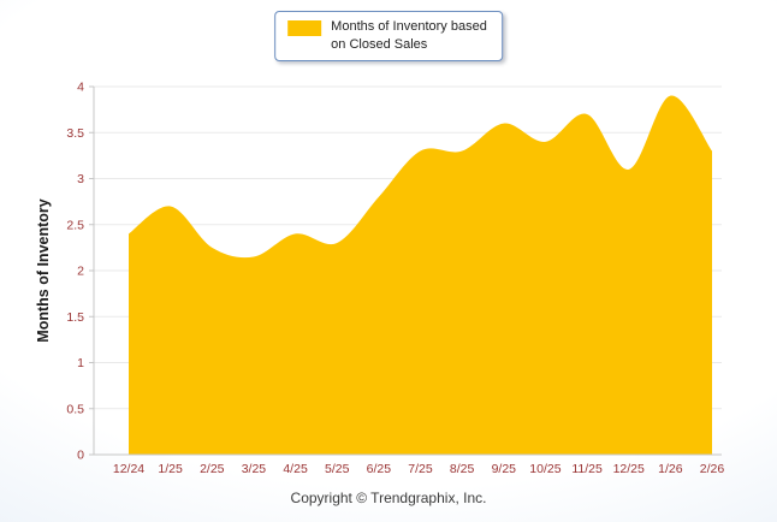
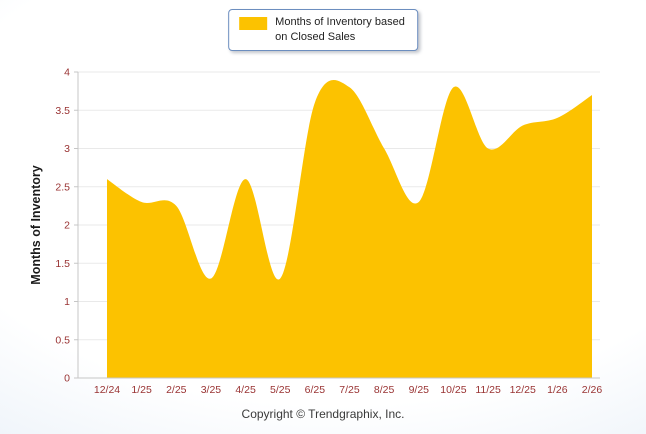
12/24: 2.4 -> 2.6
1/25: 2.7 -> 2.3
3/25: 2.1 -> 1.3
4/25: 2.4 -> 2.6
5/25: 2.3 -> 1.3
6/25: 2.8 -> 3.6
7/25: 3.3 -> 3.8
8/25: 3.3 -> 3.0
9/25: 3.6 -> 2.3
10/25: 3.4 -> 3.8
11/25: 3.7 -> 3.0
12/25: 3.1 -> 3.3
1/26: 3.9 -> 3.4
2/26: 3.3 -> 3.7
